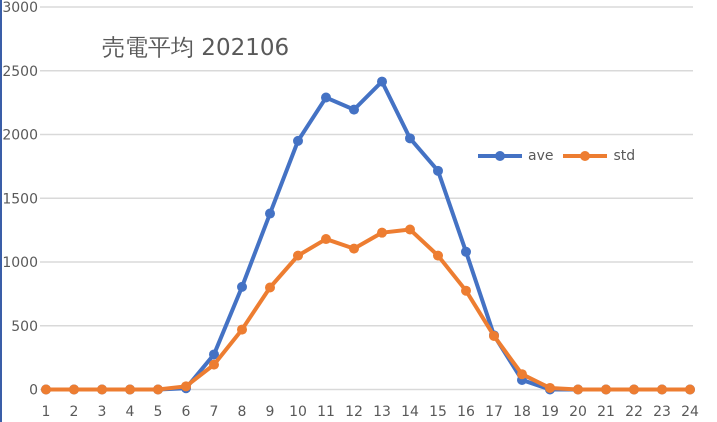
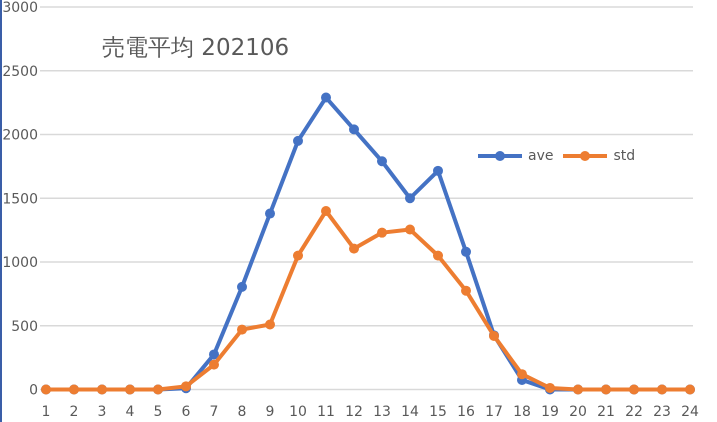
std/9: 800 -> 510
std/11: 1180 -> 1400
ave/12: 2200 -> 2040
ave/13: 2420 -> 1790
ave/14: 1970 -> 1500
